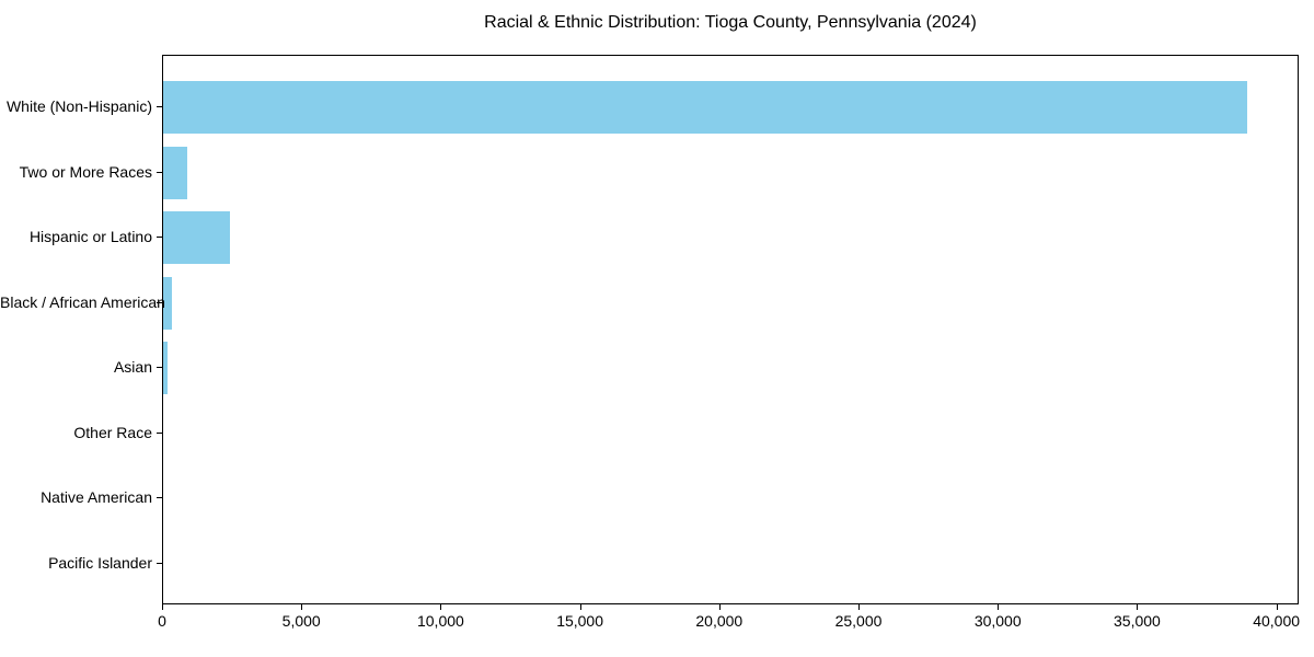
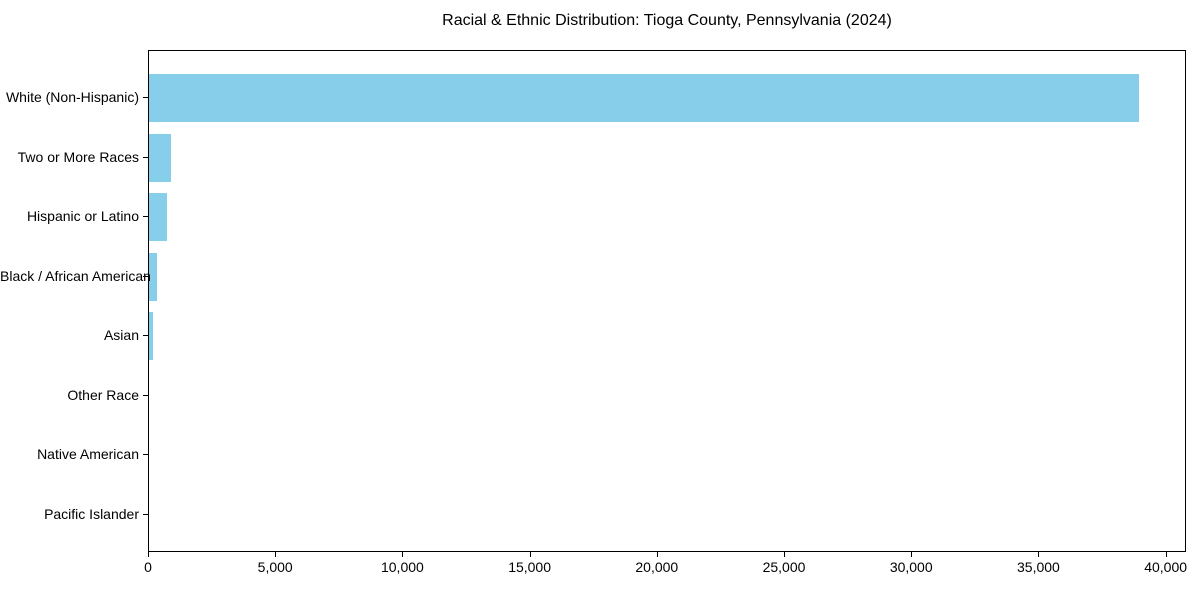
Hispanic or Latino: 2400 -> 700
